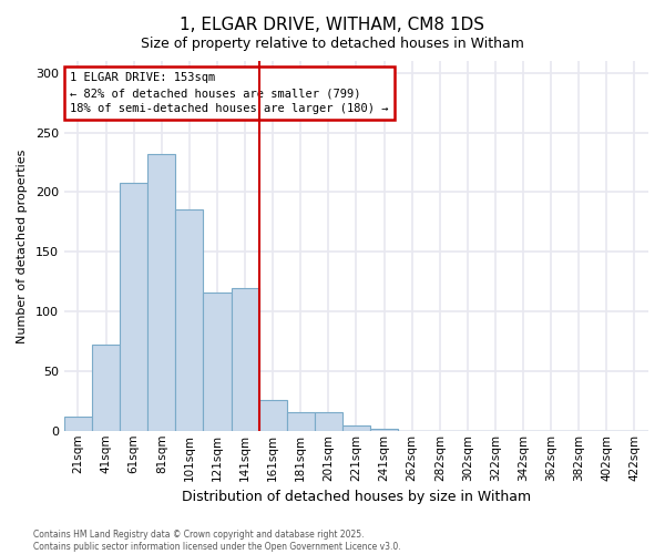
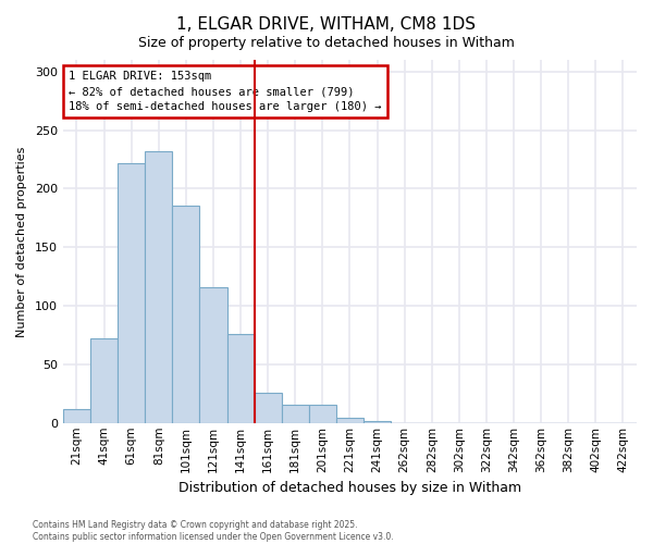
61sqm: 208 -> 222
141sqm: 120 -> 76
